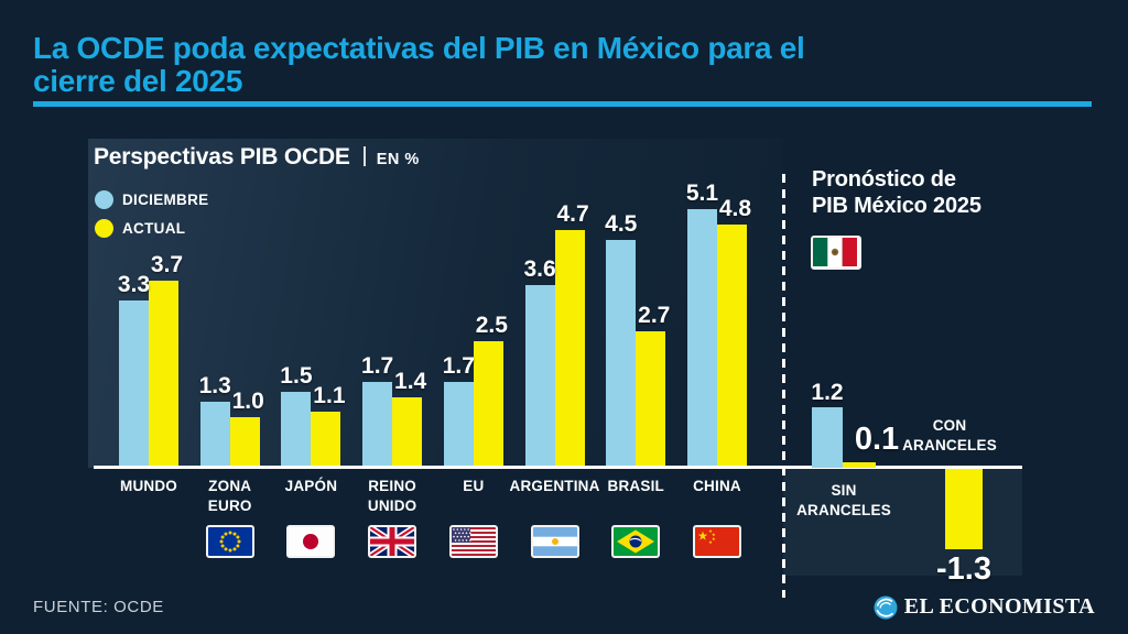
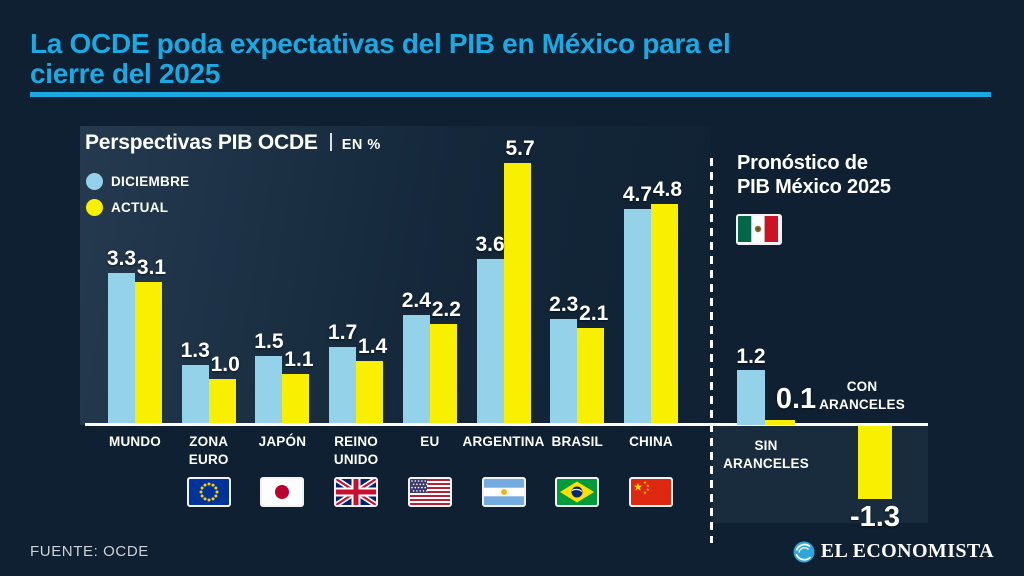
ACTUAL/MUNDO: 3.7 -> 3.1
DICIEMBRE/EU: 1.7 -> 2.4
ACTUAL/EU: 2.5 -> 2.2
ACTUAL/ARGENTINA: 4.7 -> 5.7
DICIEMBRE/BRASIL: 4.5 -> 2.3
ACTUAL/BRASIL: 2.7 -> 2.1
DICIEMBRE/CHINA: 5.1 -> 4.7
